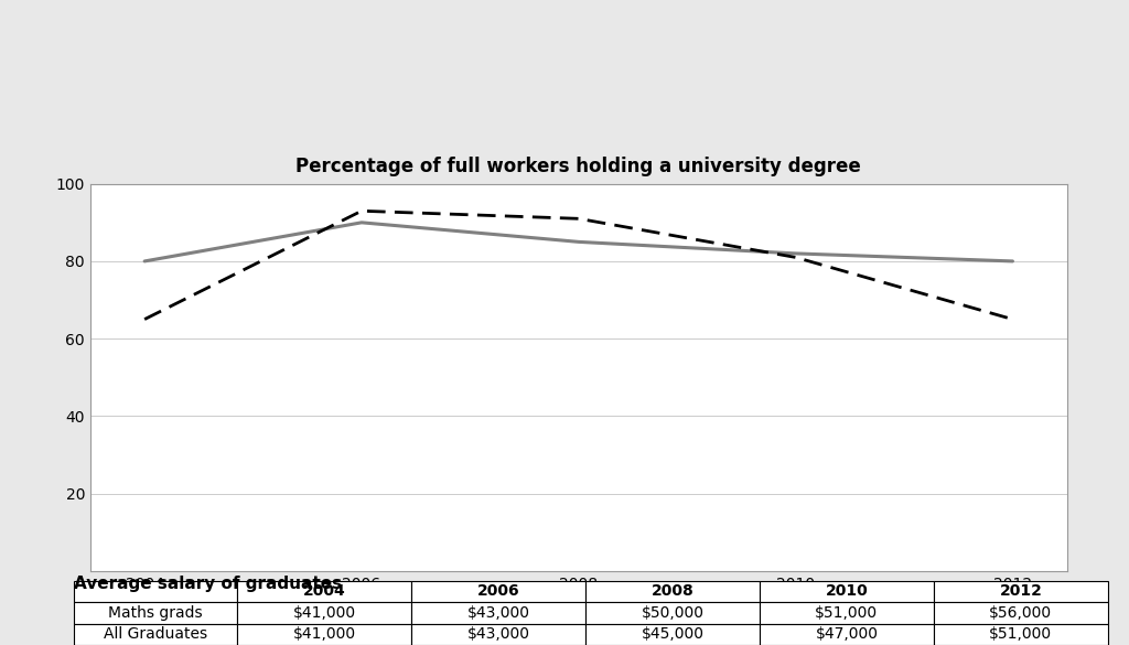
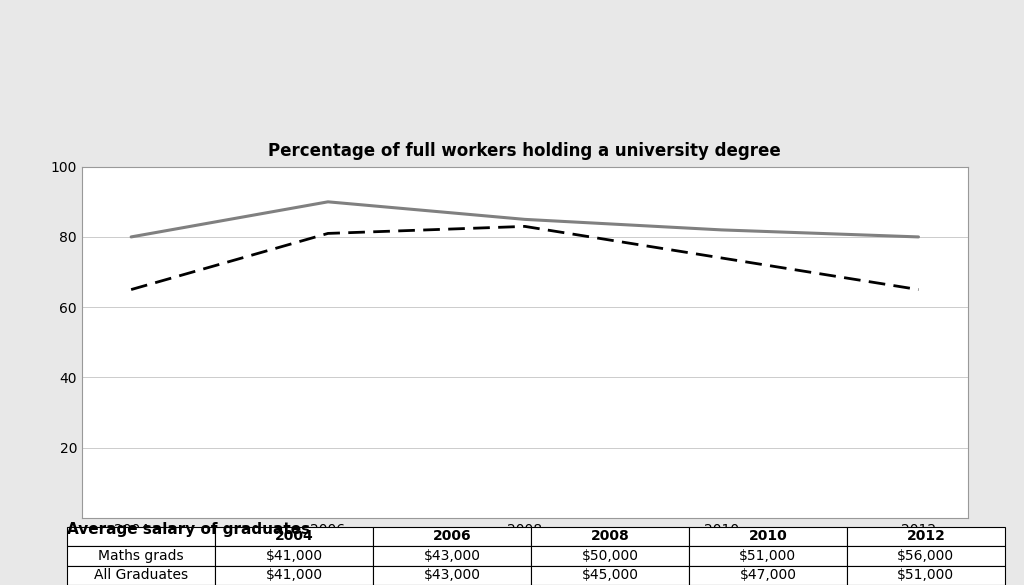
All Graduates/2006: 93 -> 81
All Graduates/2008: 91 -> 83
All Graduates/2010: 81 -> 74
